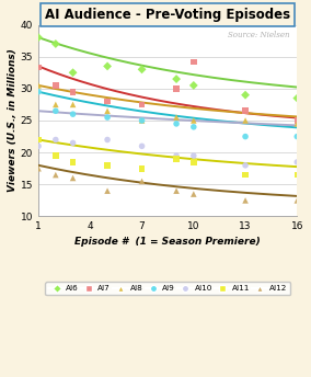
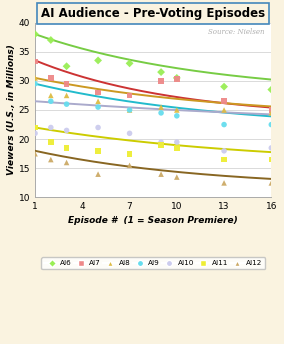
AI7/10: 34.2 -> 30.3
